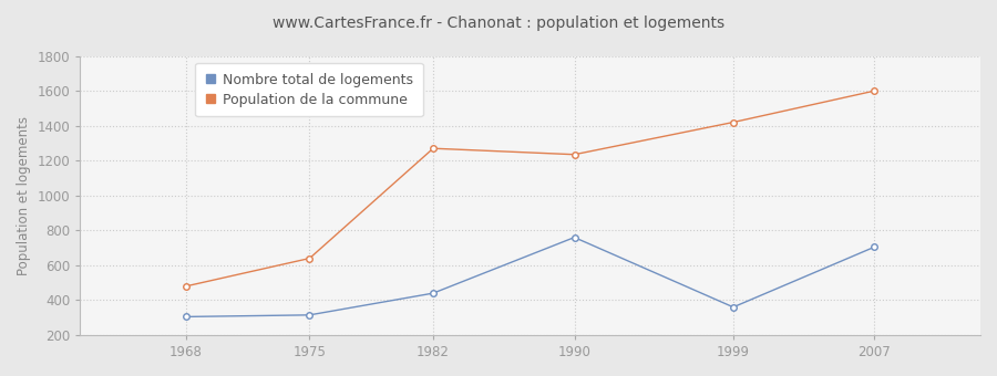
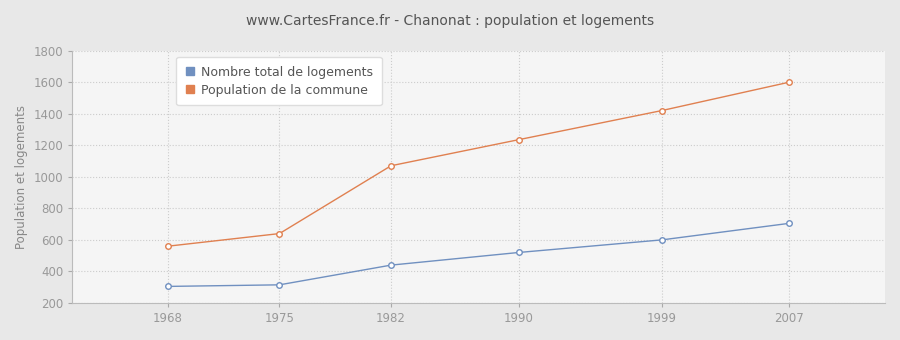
Population de la commune/1968: 480 -> 560
Population de la commune/1982: 1270 -> 1070
Nombre total de logements/1990: 760 -> 520
Nombre total de logements/1999: 360 -> 600
